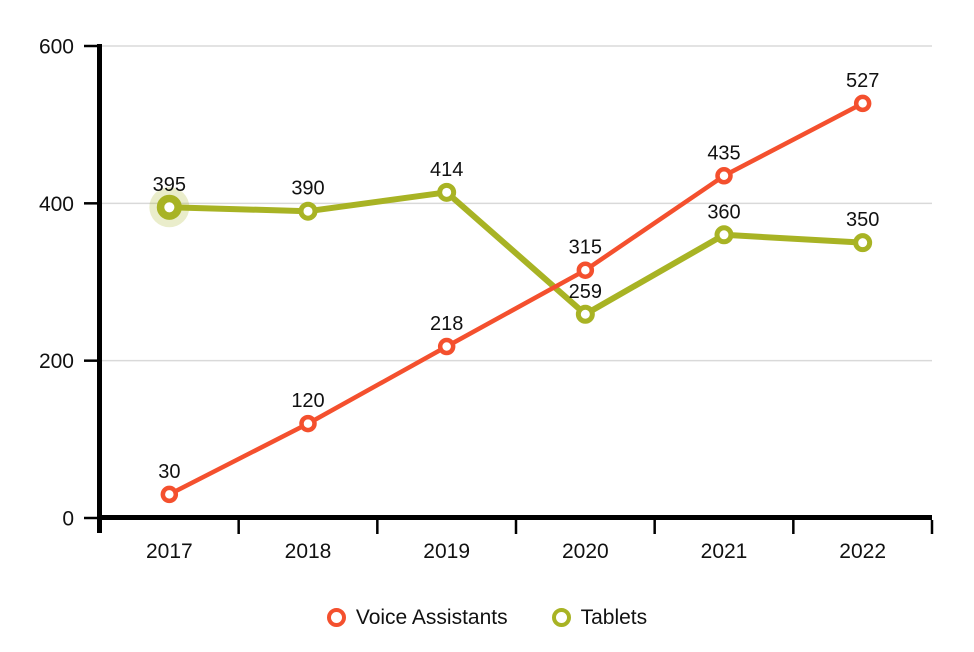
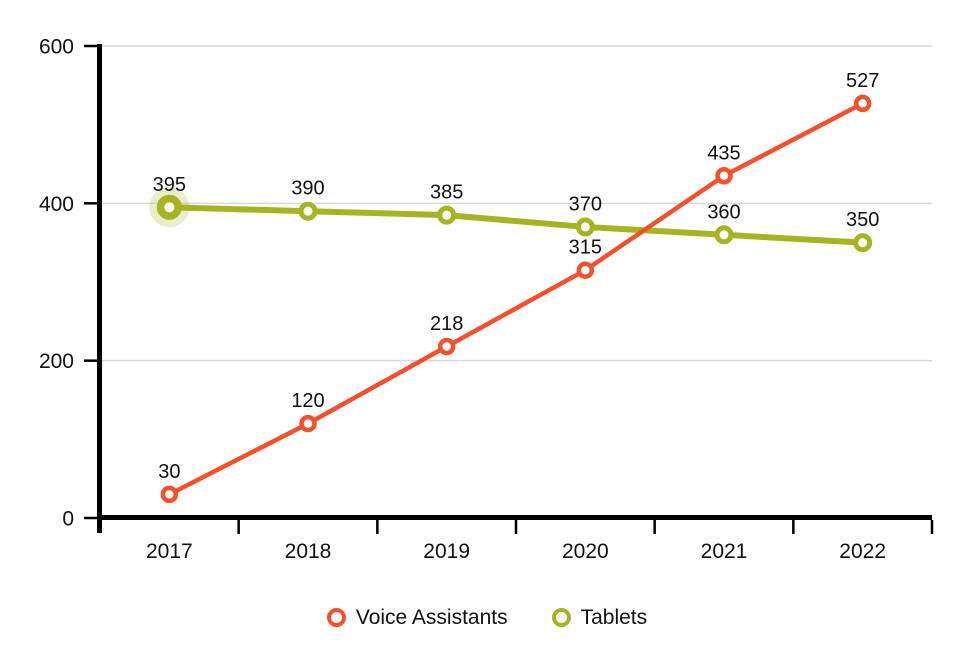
Tablets/2019: 414 -> 385
Tablets/2020: 259 -> 370
